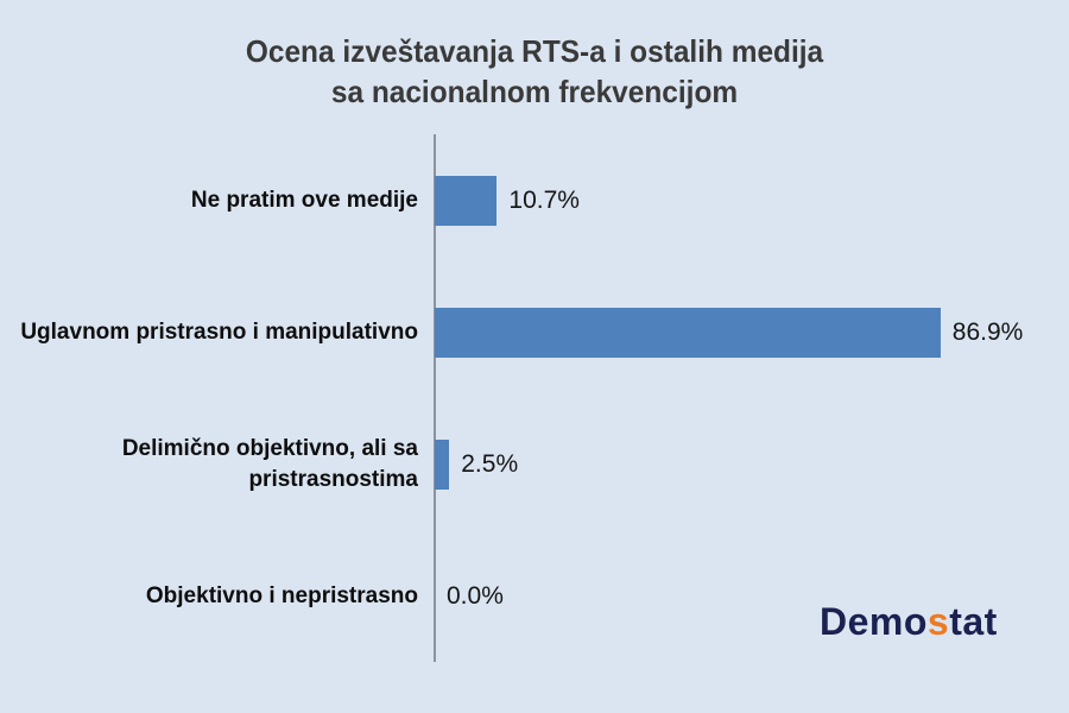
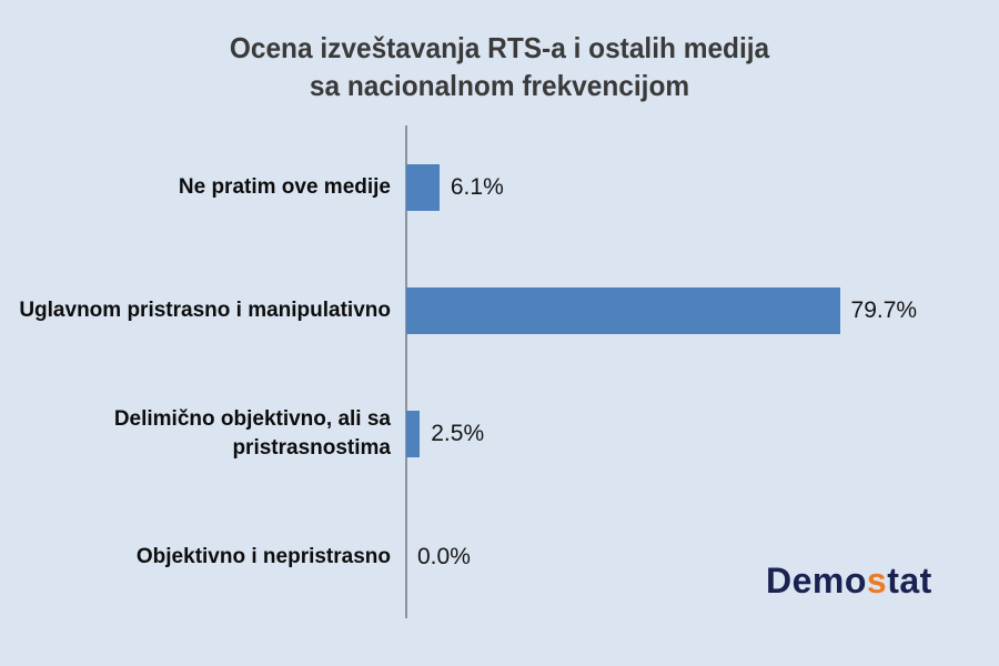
Ne pratim ove medije: 10.7% -> 6.1%
Uglavnom pristrasno i manipulativno: 86.9% -> 79.7%
